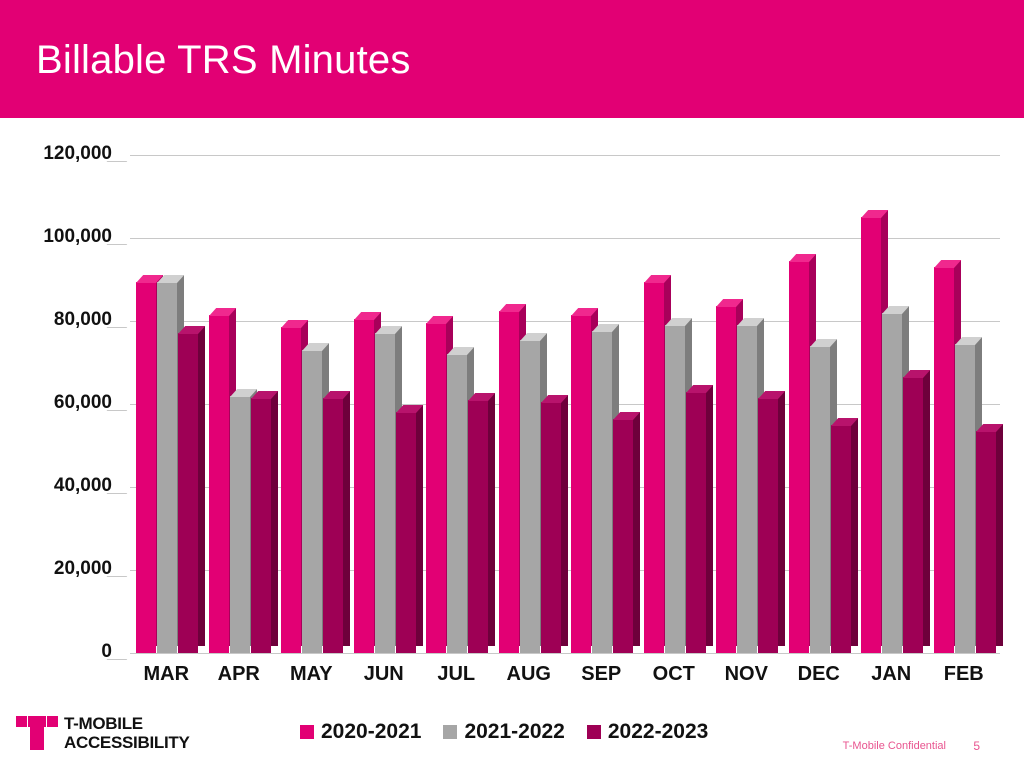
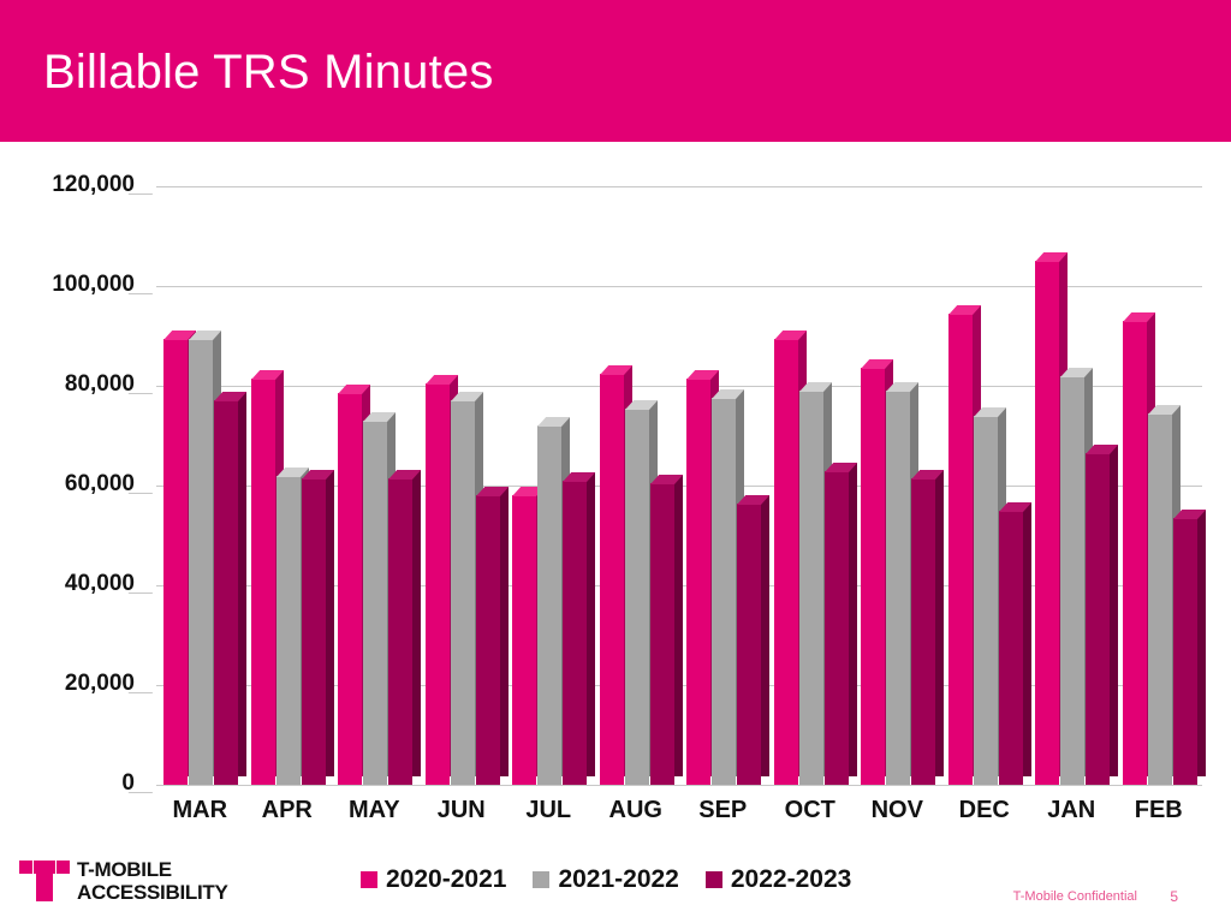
2020-2021/JUL: 80000 -> 58000
